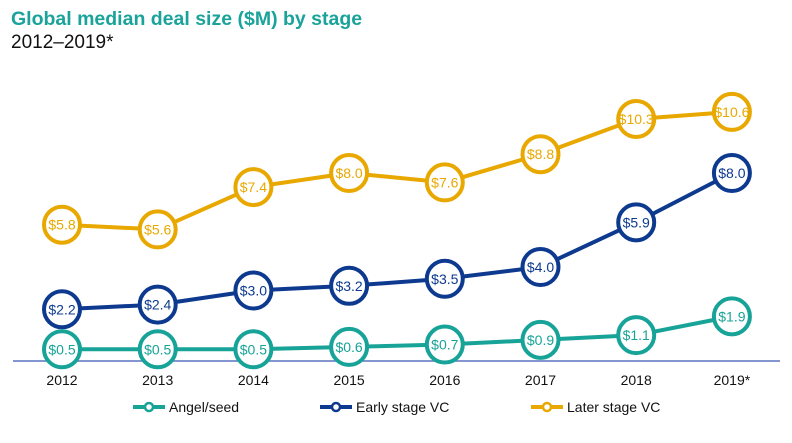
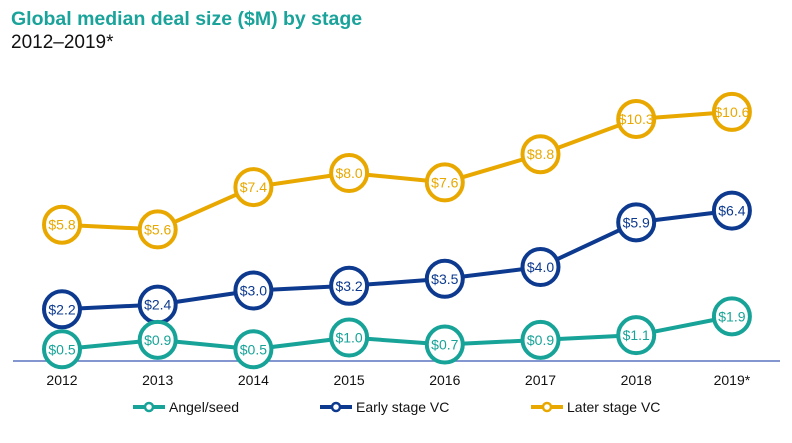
Angel/seed/2013: $0.5 -> $0.9
Angel/seed/2015: $0.6 -> $1.0
Early stage VC/2019*: $8.0 -> $6.4
